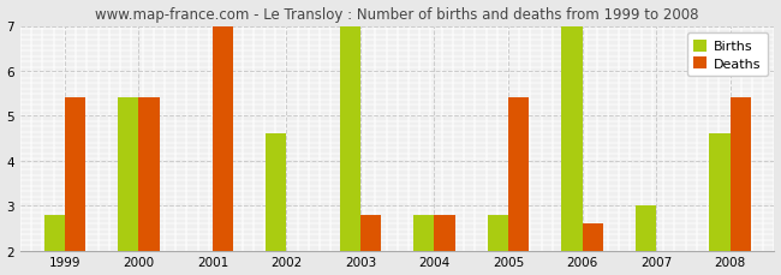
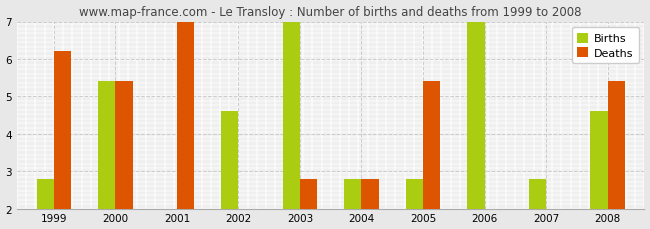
Deaths/1999: 5.4 -> 6.2
Deaths/2006: 2.6 -> 2.0
Births/2007: 3.0 -> 2.8
